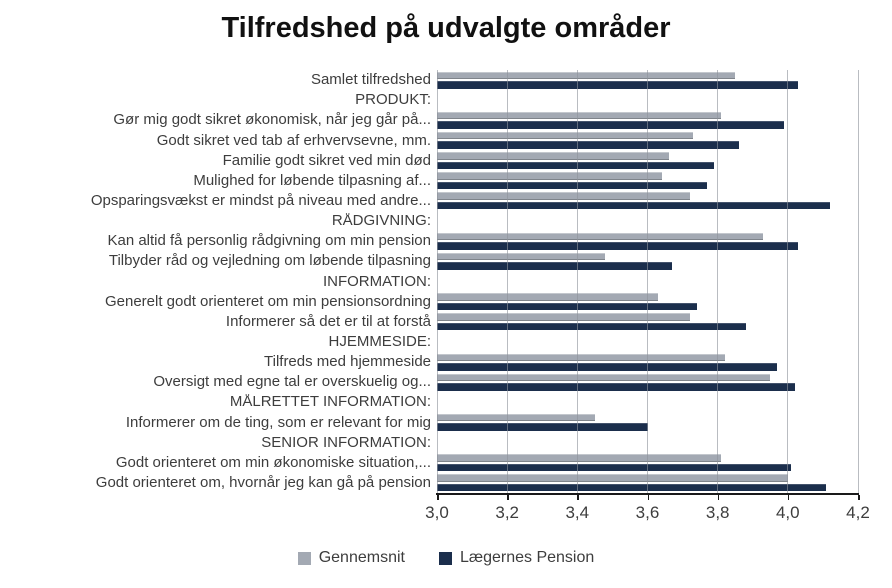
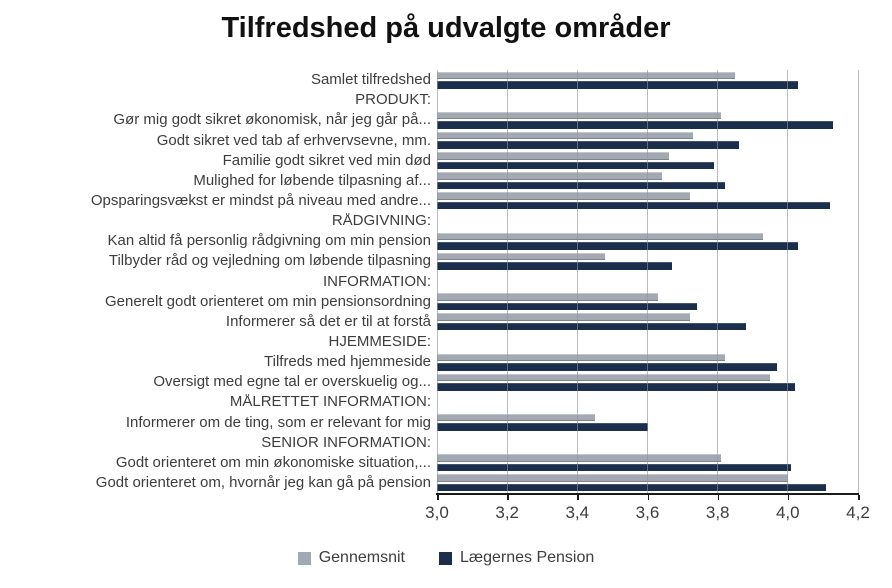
Lægernes Pension/Gør mig godt sikret økonomisk, når jeg går på...: 3,99 -> 4,13
Lægernes Pension/Mulighed for løbende tilpasning af...: 3,77 -> 3,82
